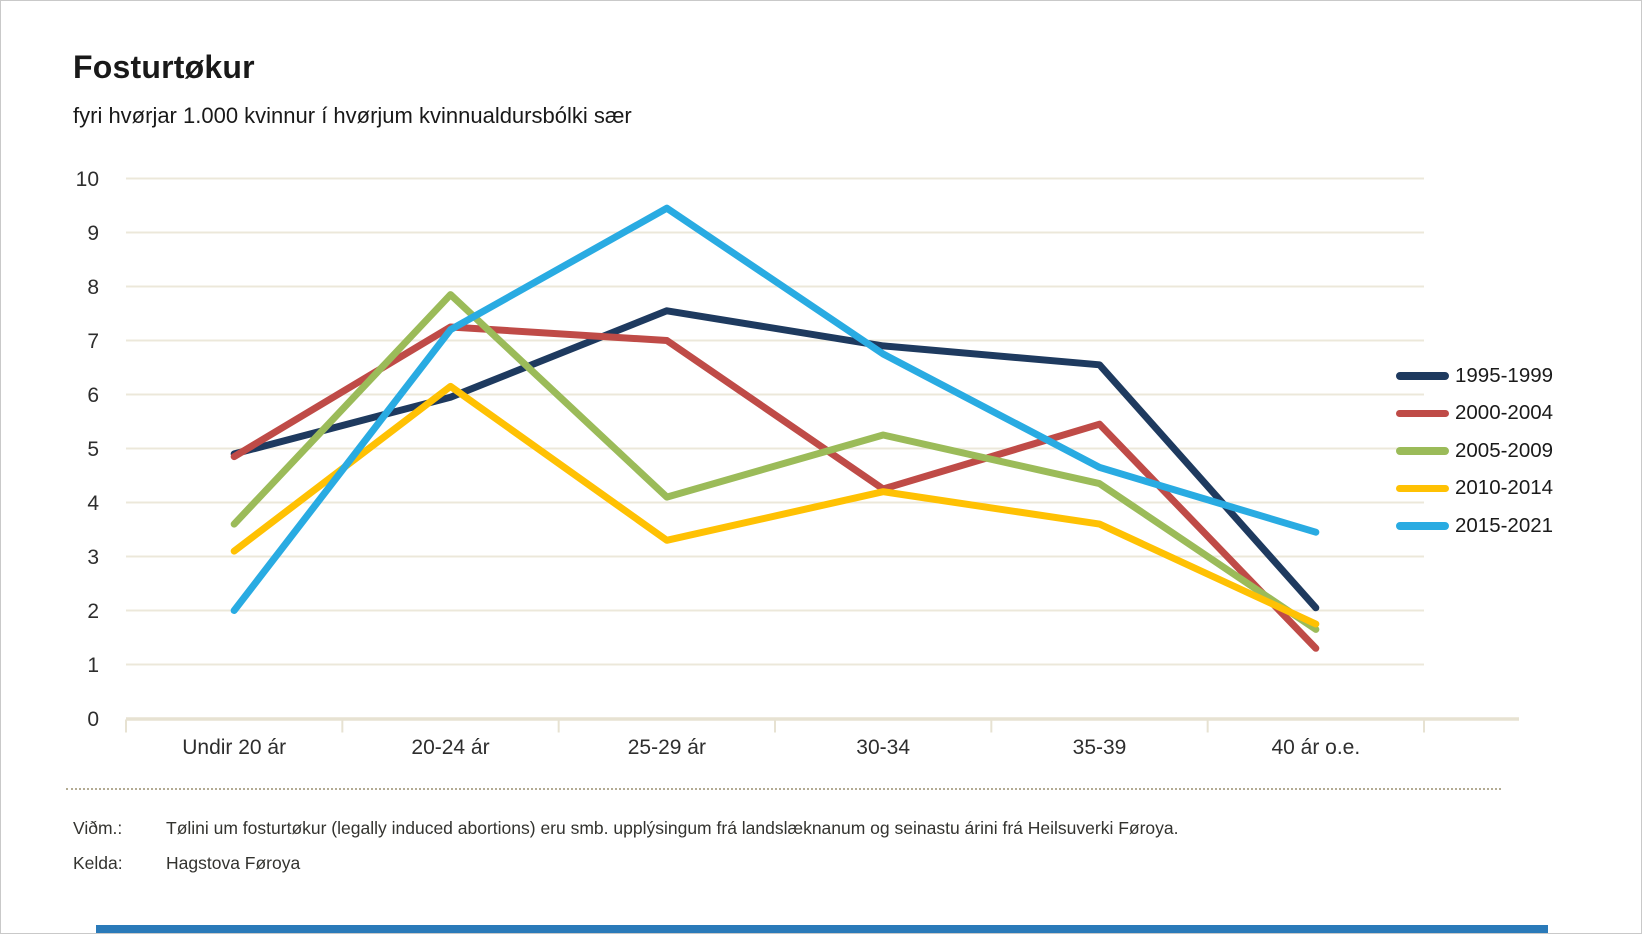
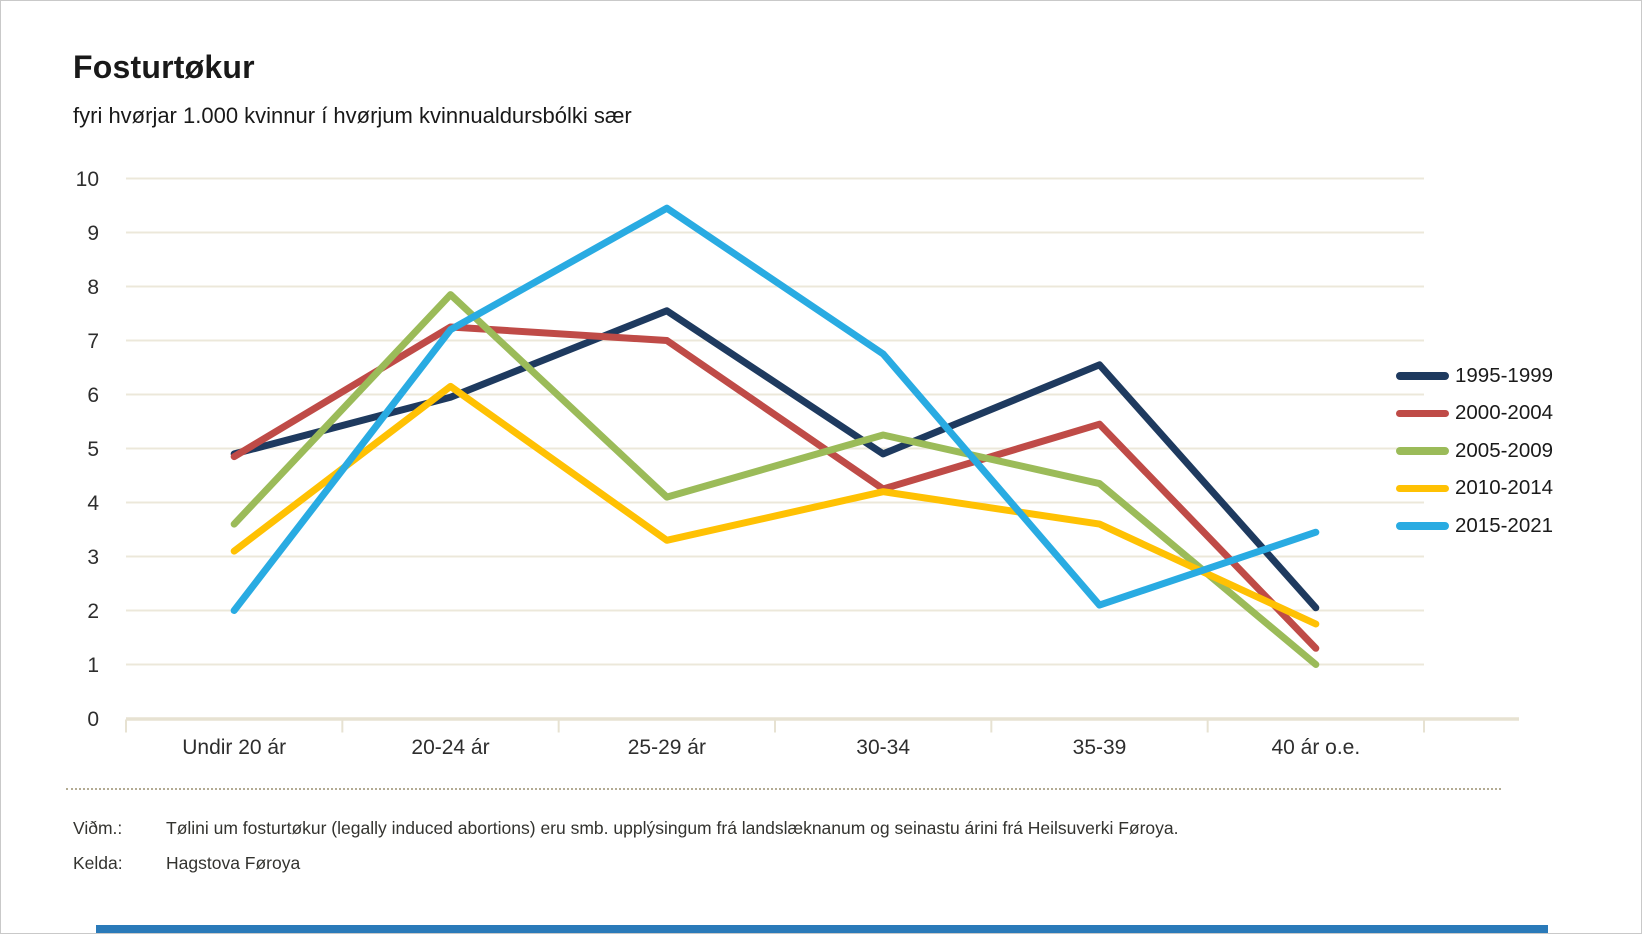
1995-1999/30-34: 6.9 -> 4.9
2015-2021/35-39: 4.7 -> 2.1
2005-2009/40 ár o.e.: 1.6 -> 1.0
